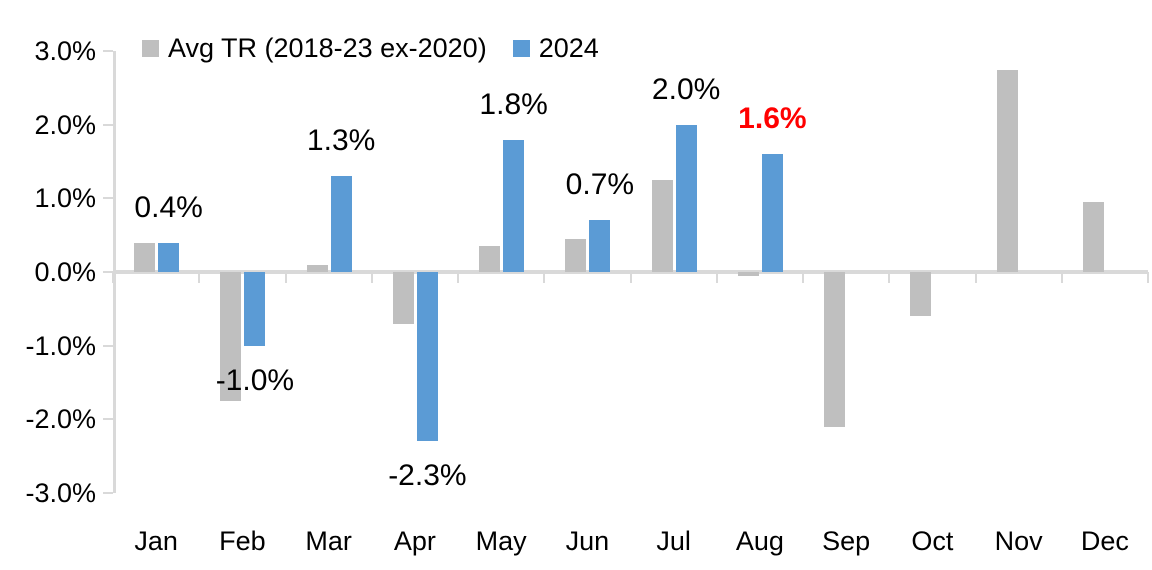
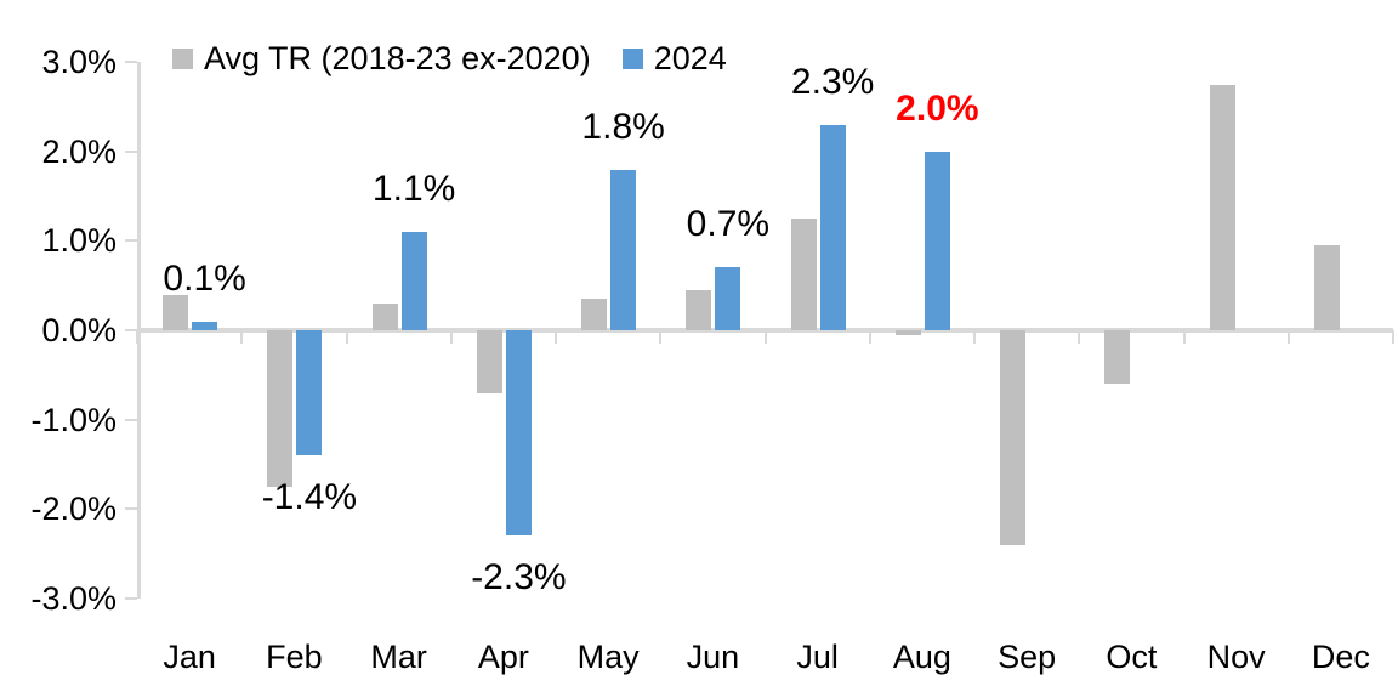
2024/Jan: 0.4% -> 0.1%
2024/Feb: -1.0% -> -1.4%
Avg TR (2018-23 ex-2020)/Mar: 0.1% -> 0.3%
2024/Mar: 1.3% -> 1.1%
2024/Jul: 2.0% -> 2.3%
2024/Aug: 1.6% -> 2.0%
Avg TR (2018-23 ex-2020)/Sep: -2.1% -> -2.4%
